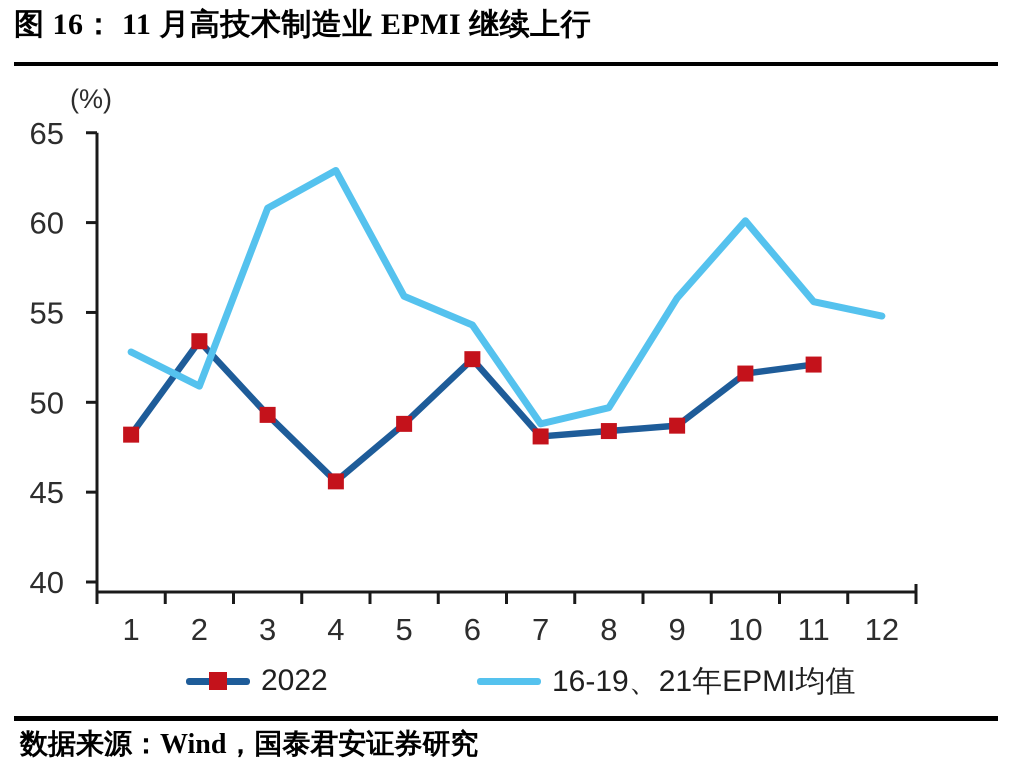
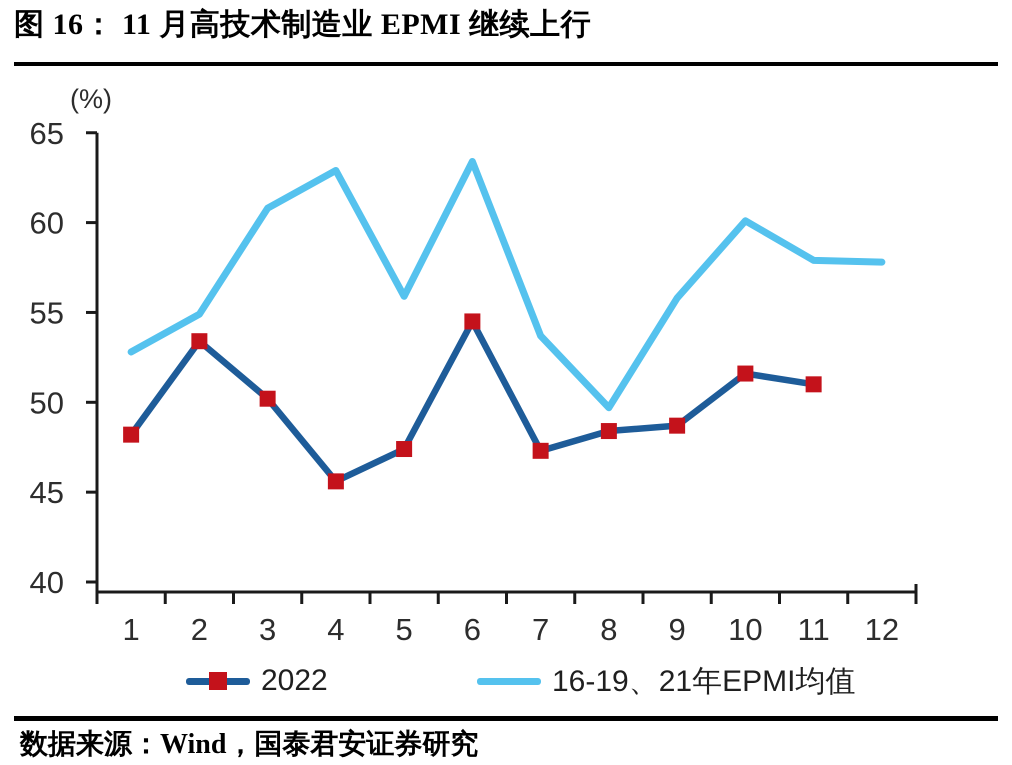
16-19、21年EPMI均值/2: 50.9 -> 54.9
2022/3: 49.3 -> 50.2
2022/5: 48.8 -> 47.4
2022/6: 52.4 -> 54.5
16-19、21年EPMI均值/6: 54.3 -> 63.4
2022/7: 48.1 -> 47.3
16-19、21年EPMI均值/7: 48.8 -> 53.7
2022/11: 52.1 -> 51.0
16-19、21年EPMI均值/11: 55.6 -> 57.9
16-19、21年EPMI均值/12: 54.8 -> 57.8
